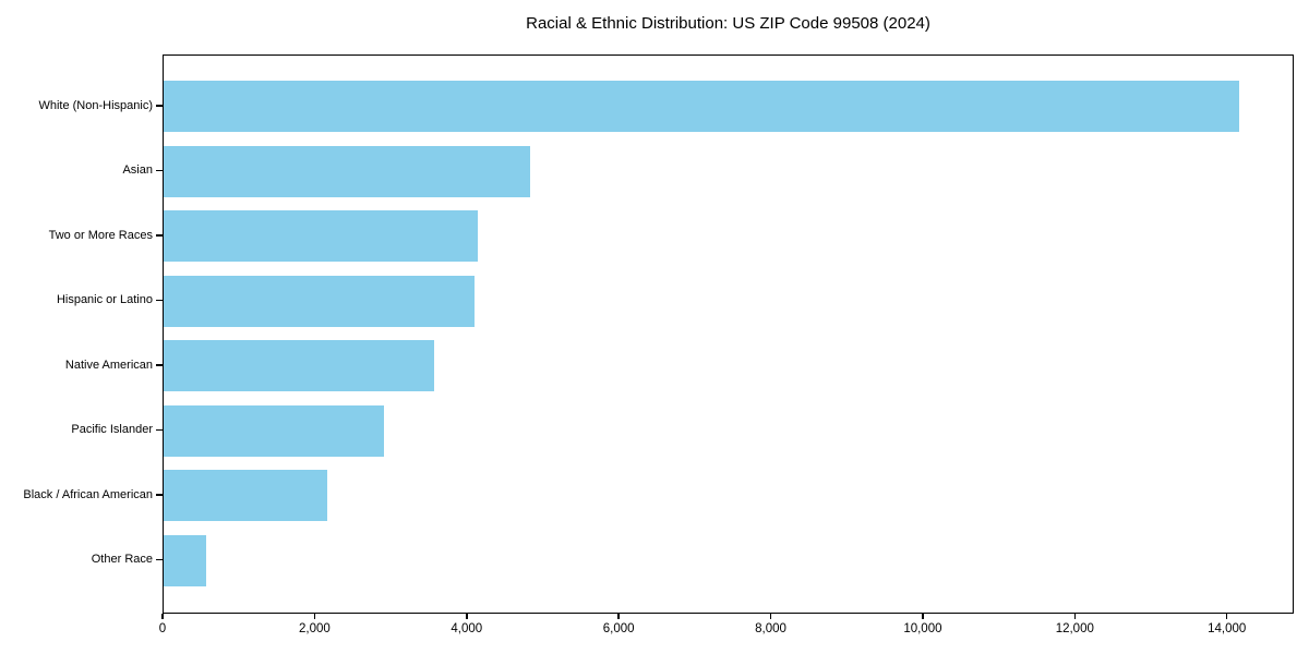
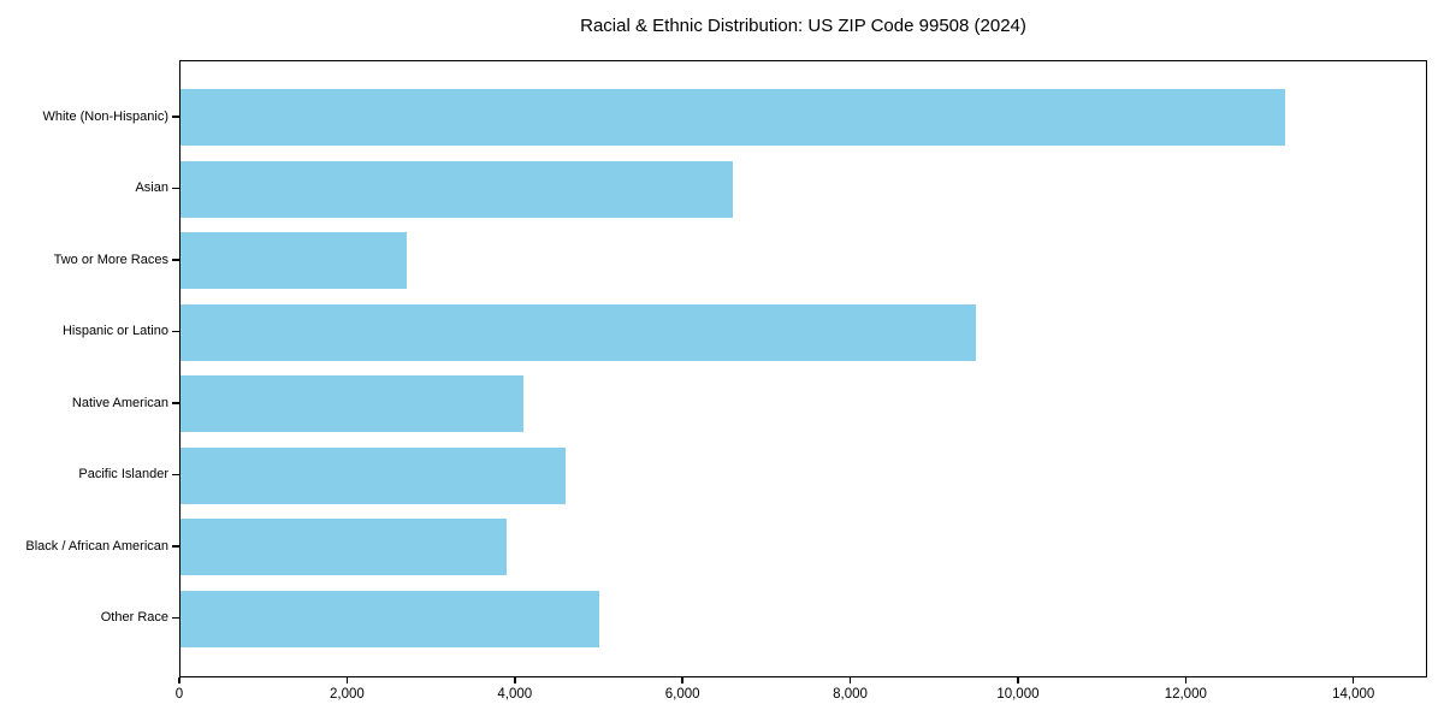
White (Non-Hispanic): 14200 -> 13200
Asian: 4800 -> 6600
Two or More Races: 4100 -> 2700
Hispanic or Latino: 4100 -> 9500
Native American: 3600 -> 4100
Pacific Islander: 2900 -> 4600
Black / African American: 2200 -> 3900
Other Race: 600 -> 5000
